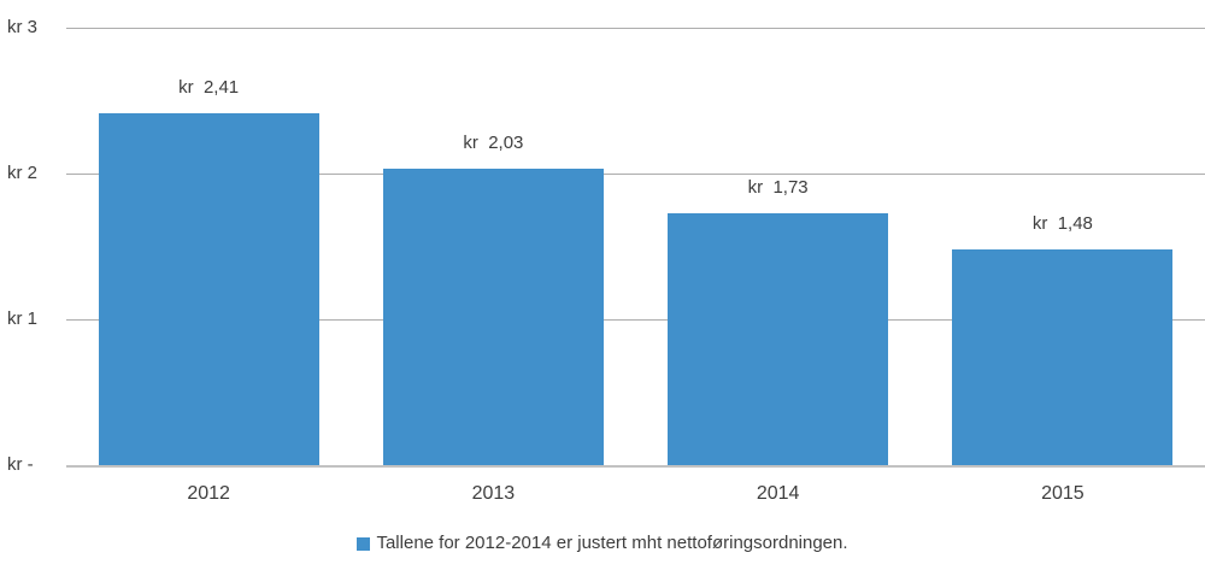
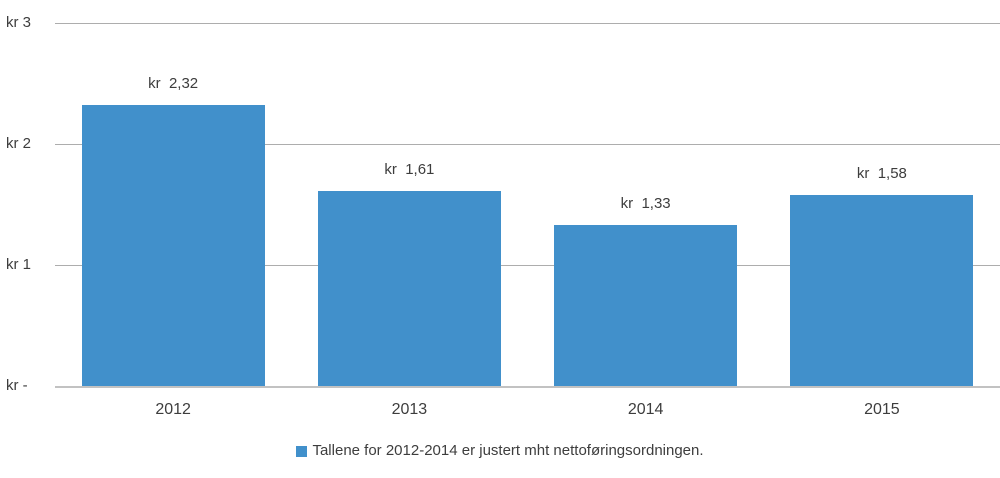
2012: 2,41 -> 2,32
2013: 2,03 -> 1,61
2014: 1,73 -> 1,33
2015: 1,48 -> 1,58
